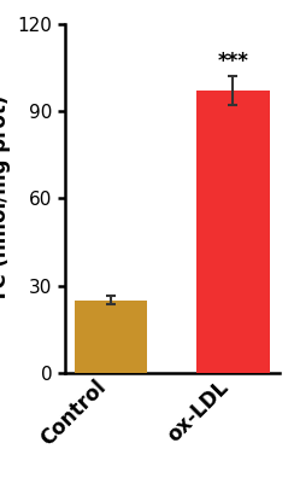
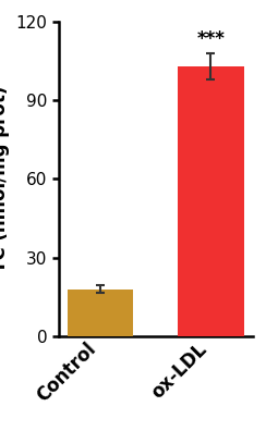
Control: 25 -> 18
ox-LDL: 97 -> 103
